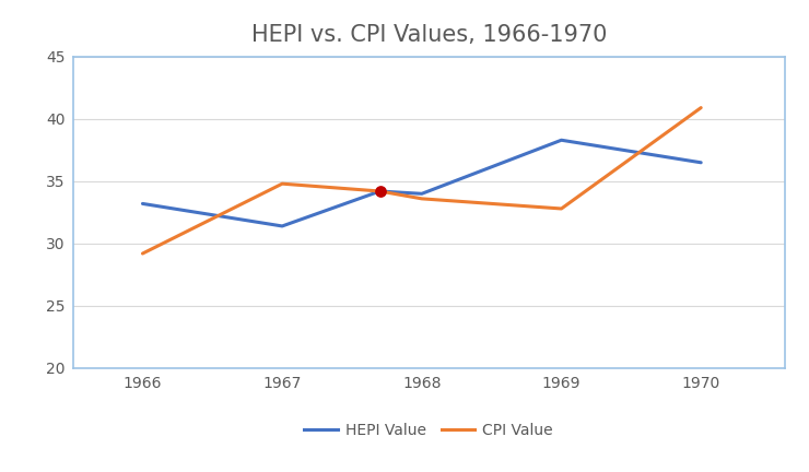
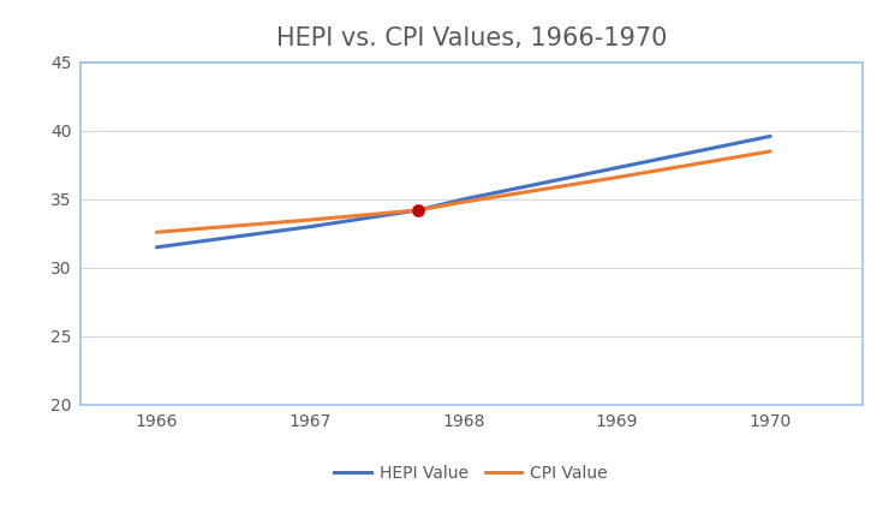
HEPI Value/1966: 33.2 -> 31.5
CPI Value/1966: 29.2 -> 32.6
HEPI Value/1967: 31.4 -> 33.0
CPI Value/1967: 34.8 -> 33.5
HEPI Value/1968: 34.0 -> 35.0
CPI Value/1968: 33.6 -> 34.8
HEPI Value/1969: 38.3 -> 37.3
CPI Value/1969: 32.8 -> 36.6
HEPI Value/1970: 36.5 -> 39.6
CPI Value/1970: 40.9 -> 38.5
